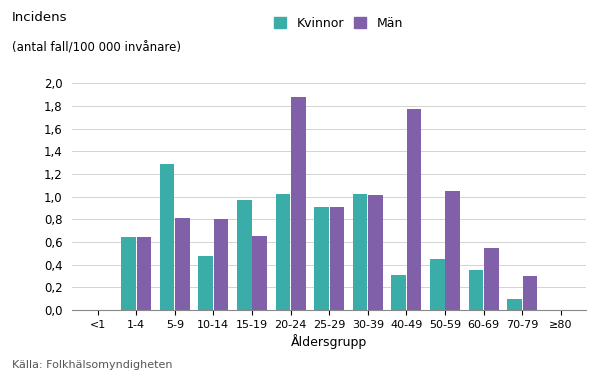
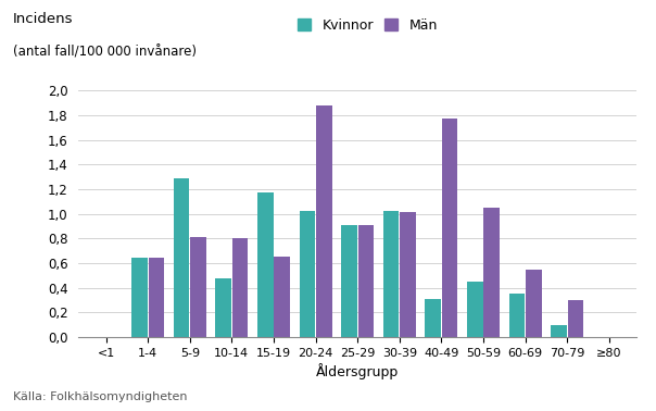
Kvinnor/15-19: 0,97 -> 1,17
